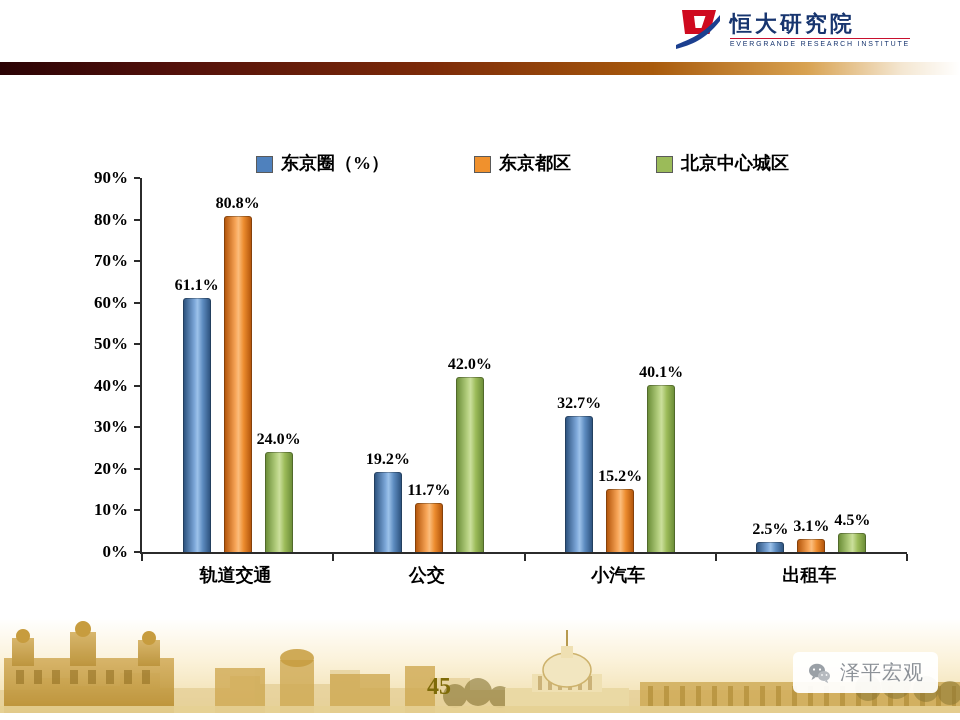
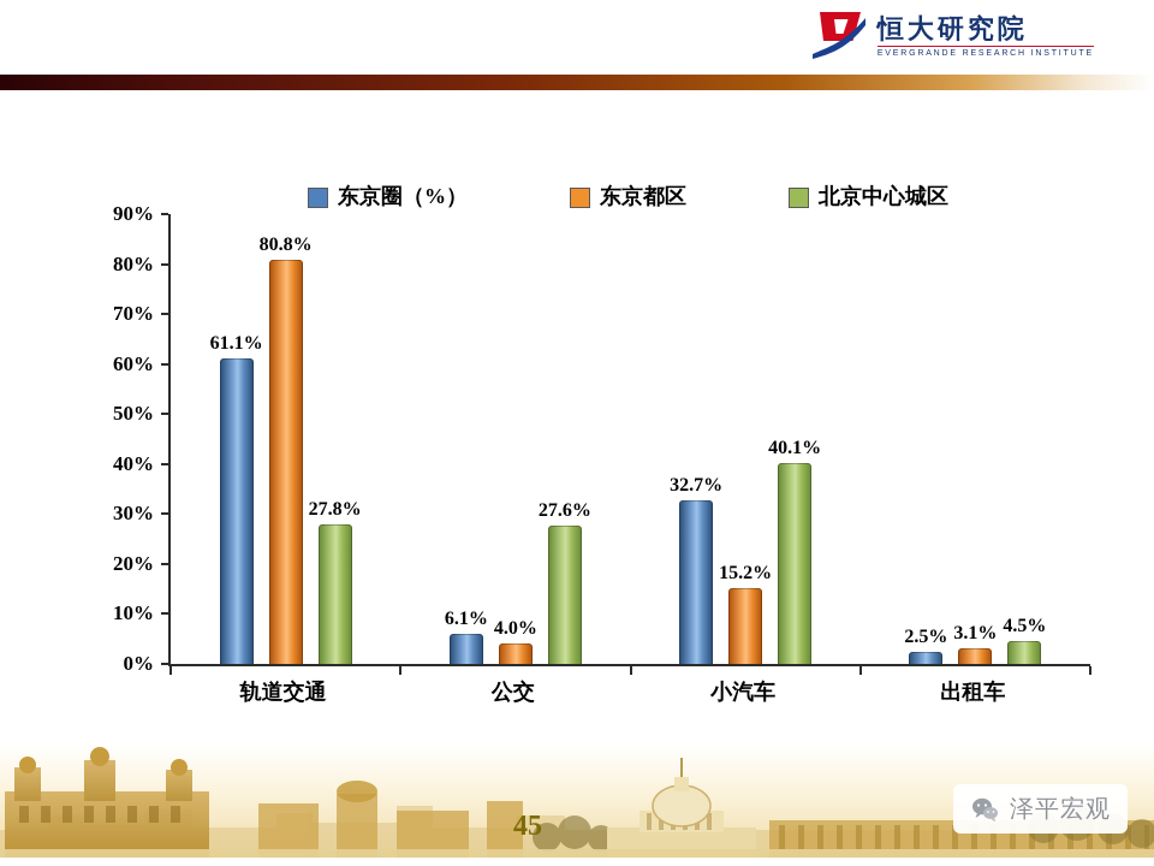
北京中心城区/轨道交通: 24.0% -> 27.8%
东京圈（%）/公交: 19.2% -> 6.1%
东京都区/公交: 11.7% -> 4.0%
北京中心城区/公交: 42.0% -> 27.6%
